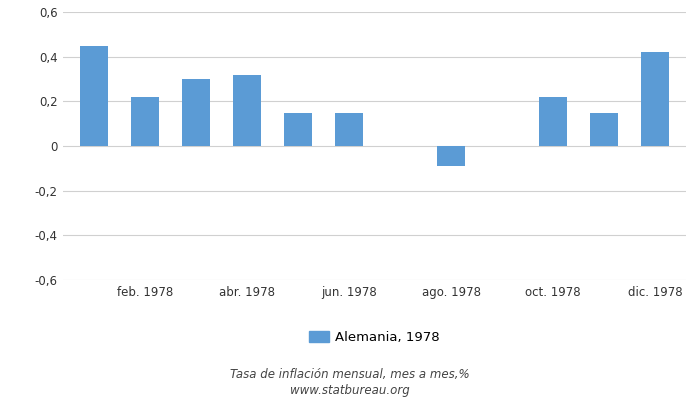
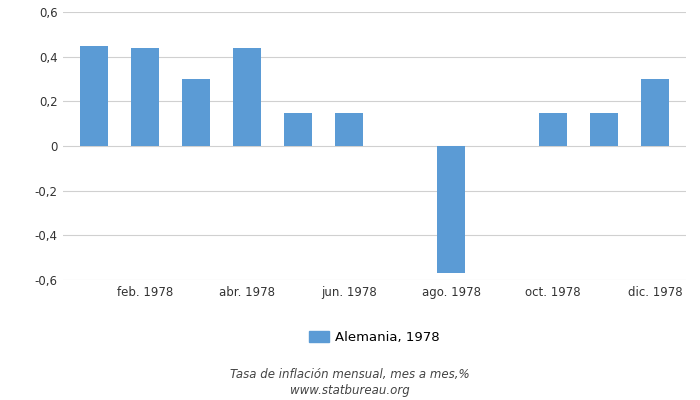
feb. 1978: 0,22 -> 0,44
abr. 1978: 0,32 -> 0,44
ago. 1978: -0,09 -> -0,57
oct. 1978: 0,22 -> 0,15
dic. 1978: 0,42 -> 0,30
